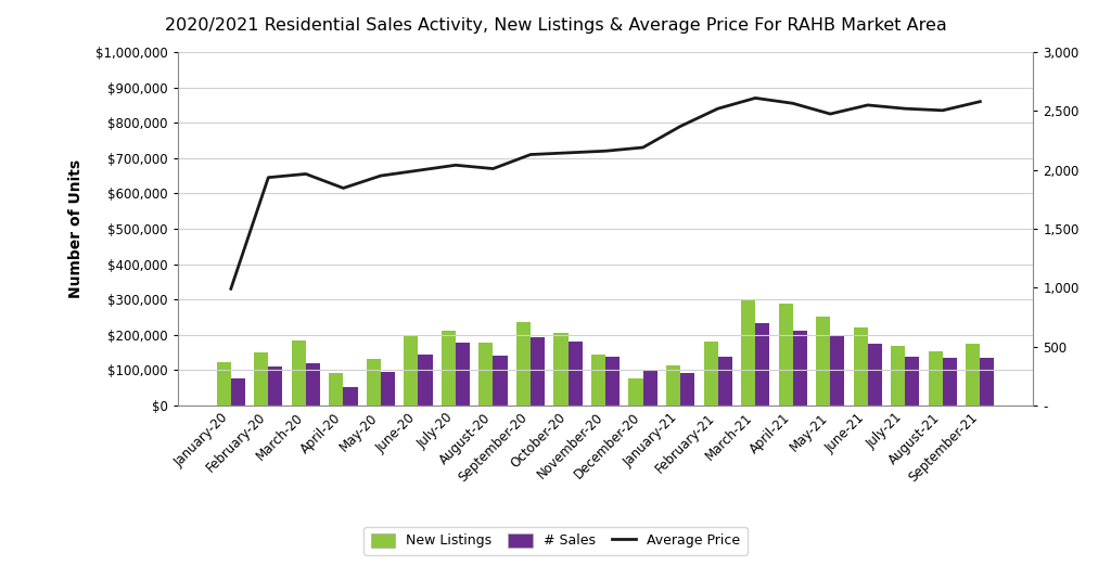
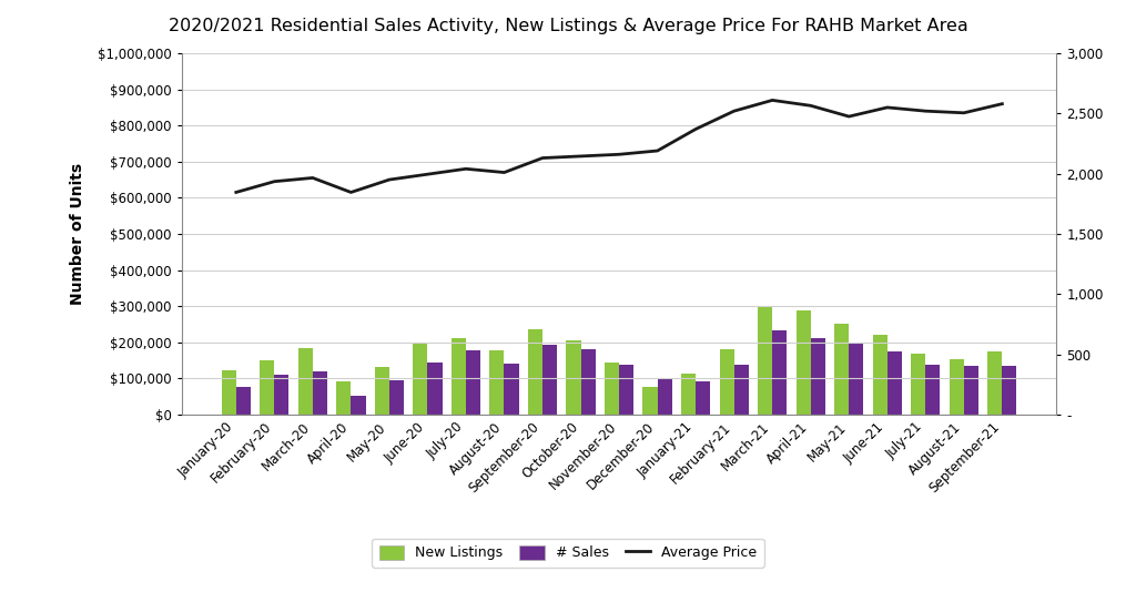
Average Price/January-20: $330,000 -> $615,000
